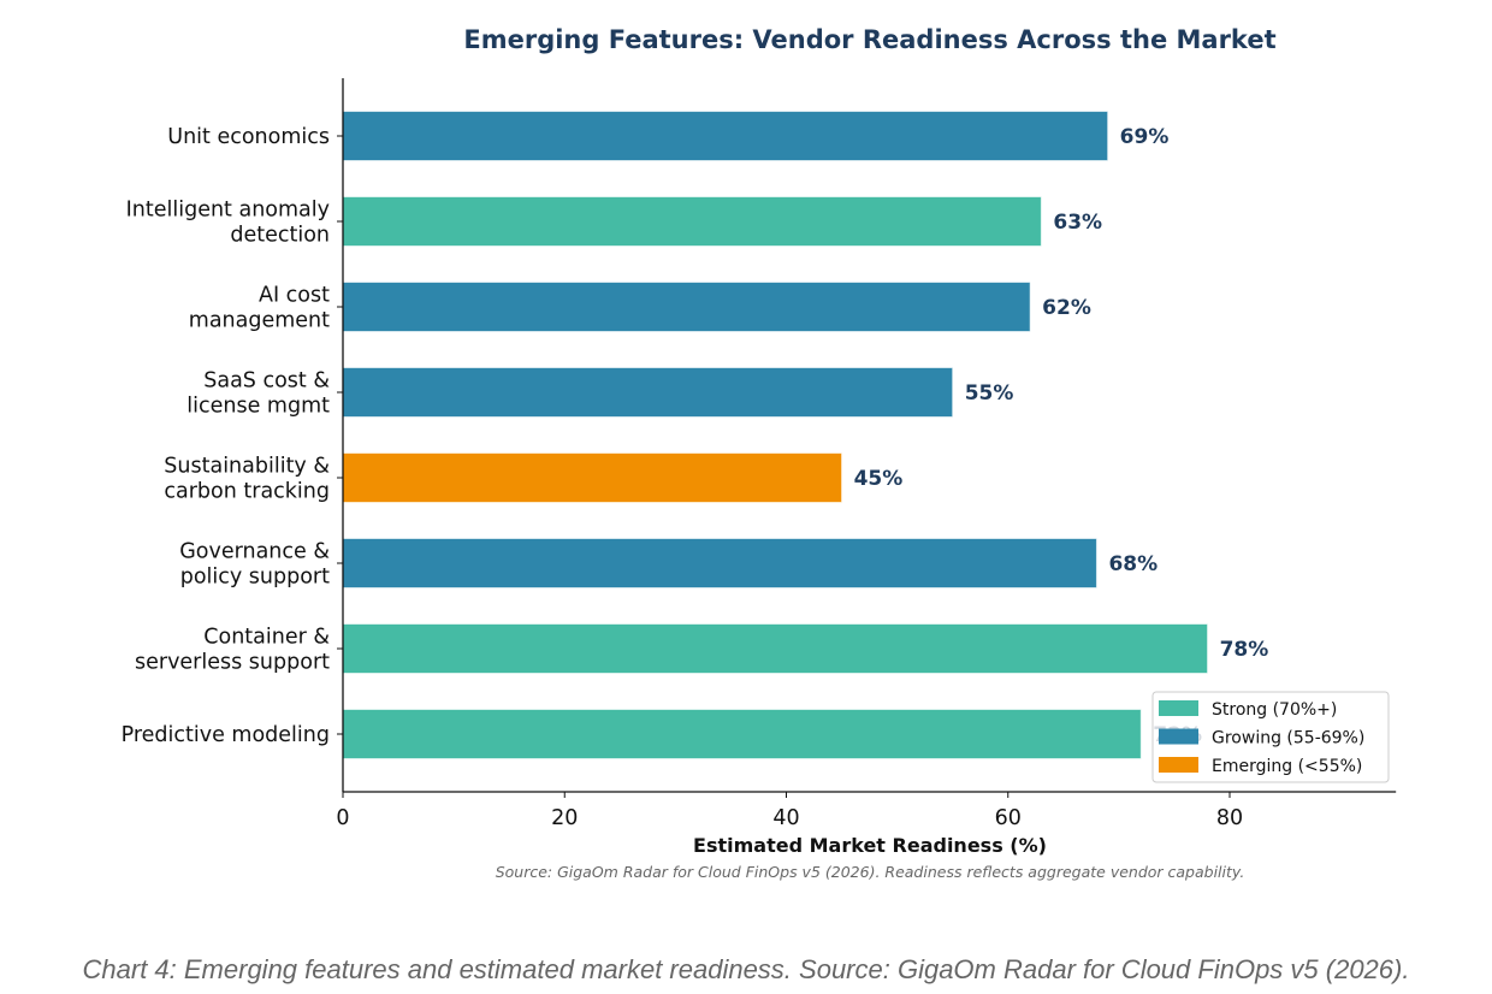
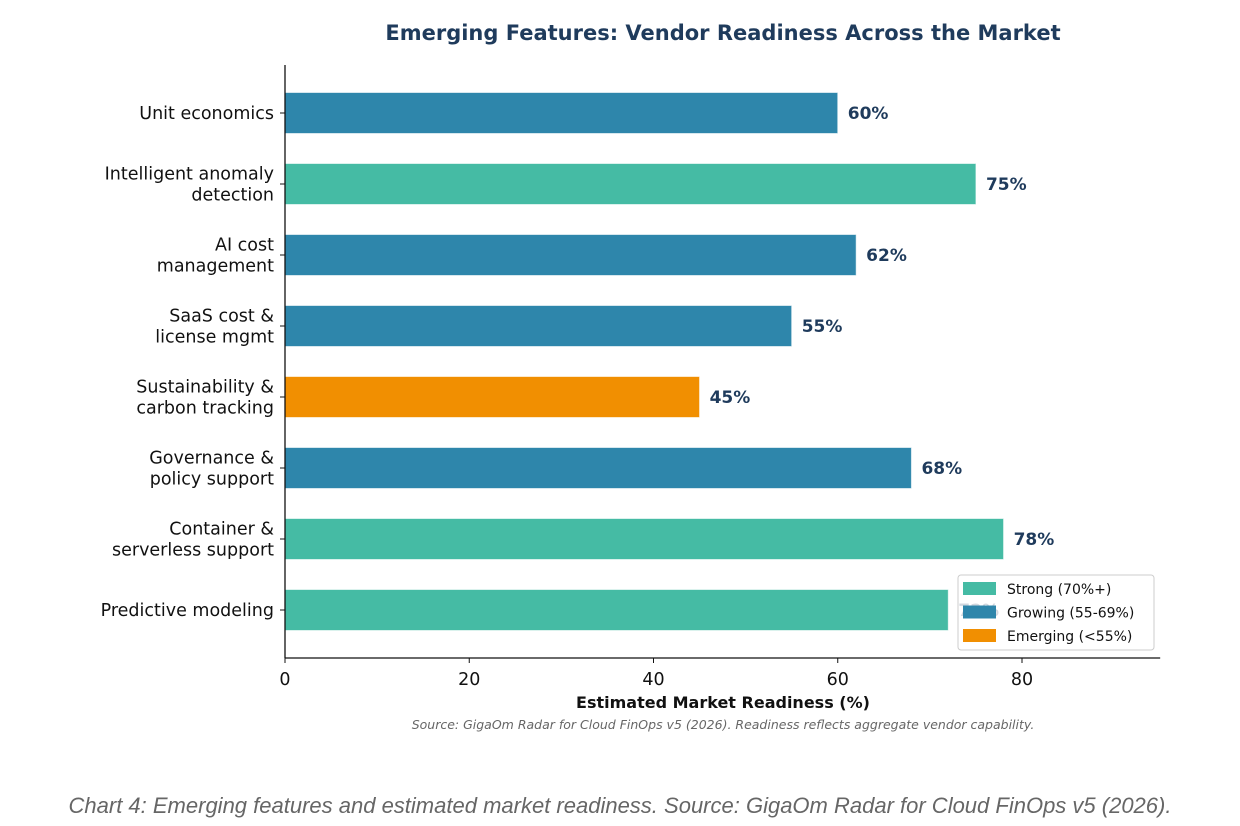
Unit economics: 69% -> 60%
Intelligent anomaly detection: 63% -> 75%
